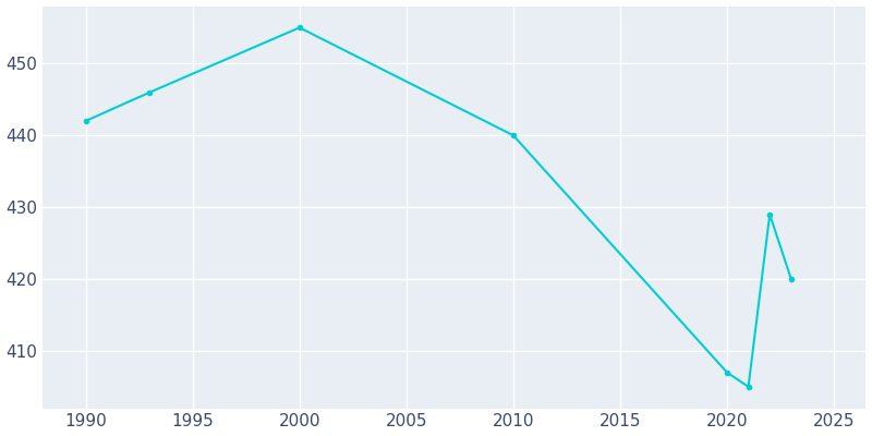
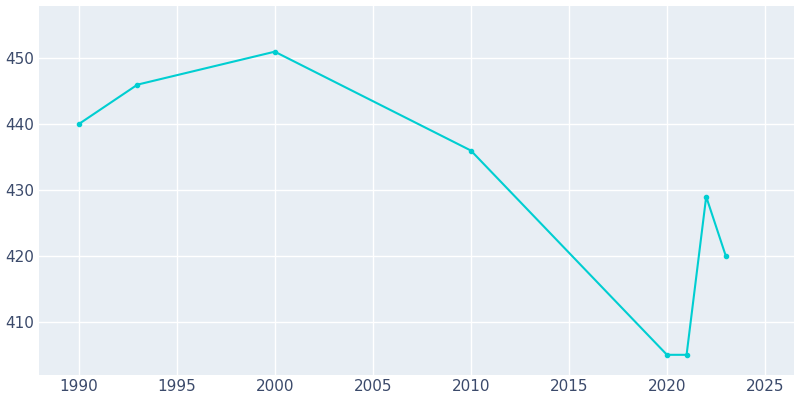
1990: 442 -> 440
2000: 455 -> 451
2010: 440 -> 436
2020: 407 -> 405
